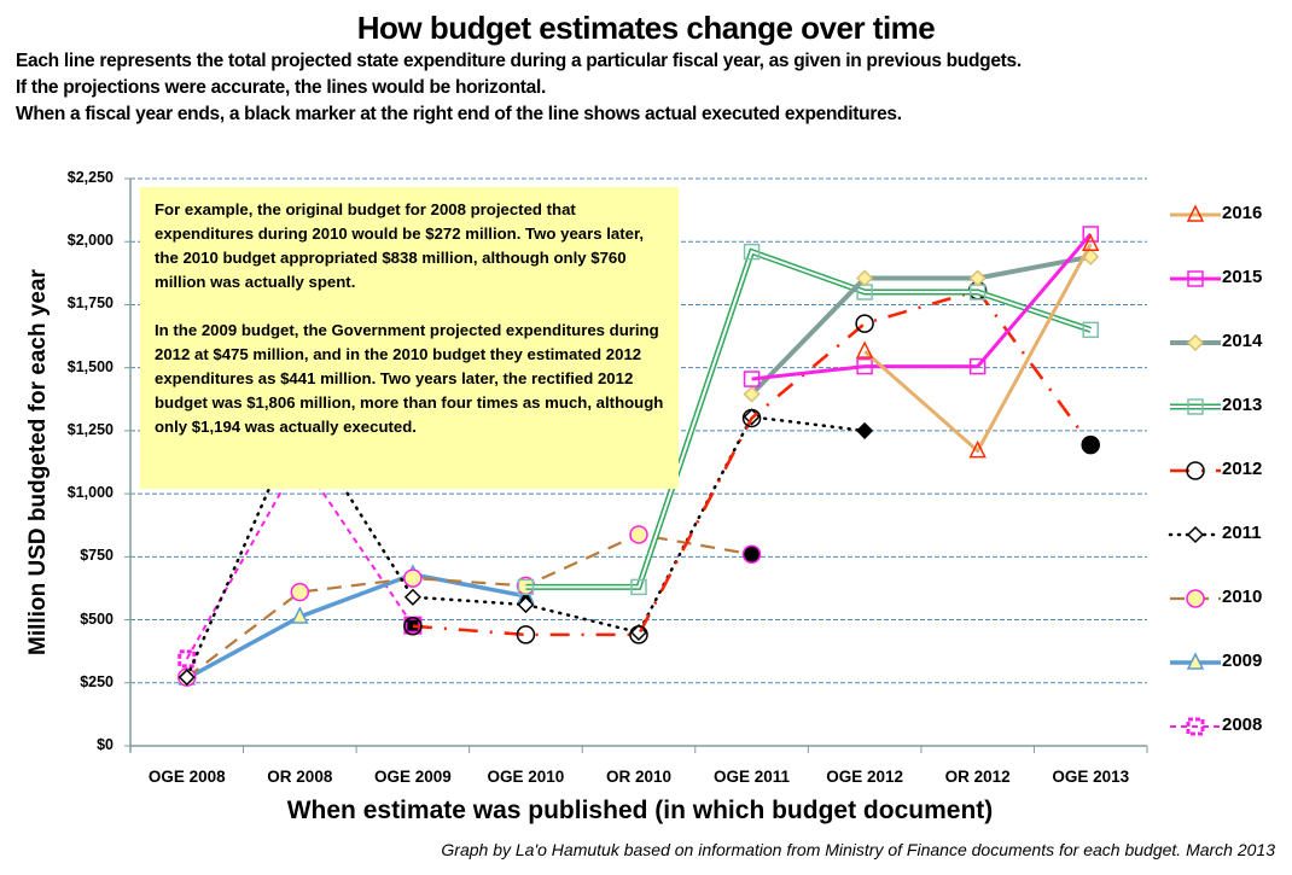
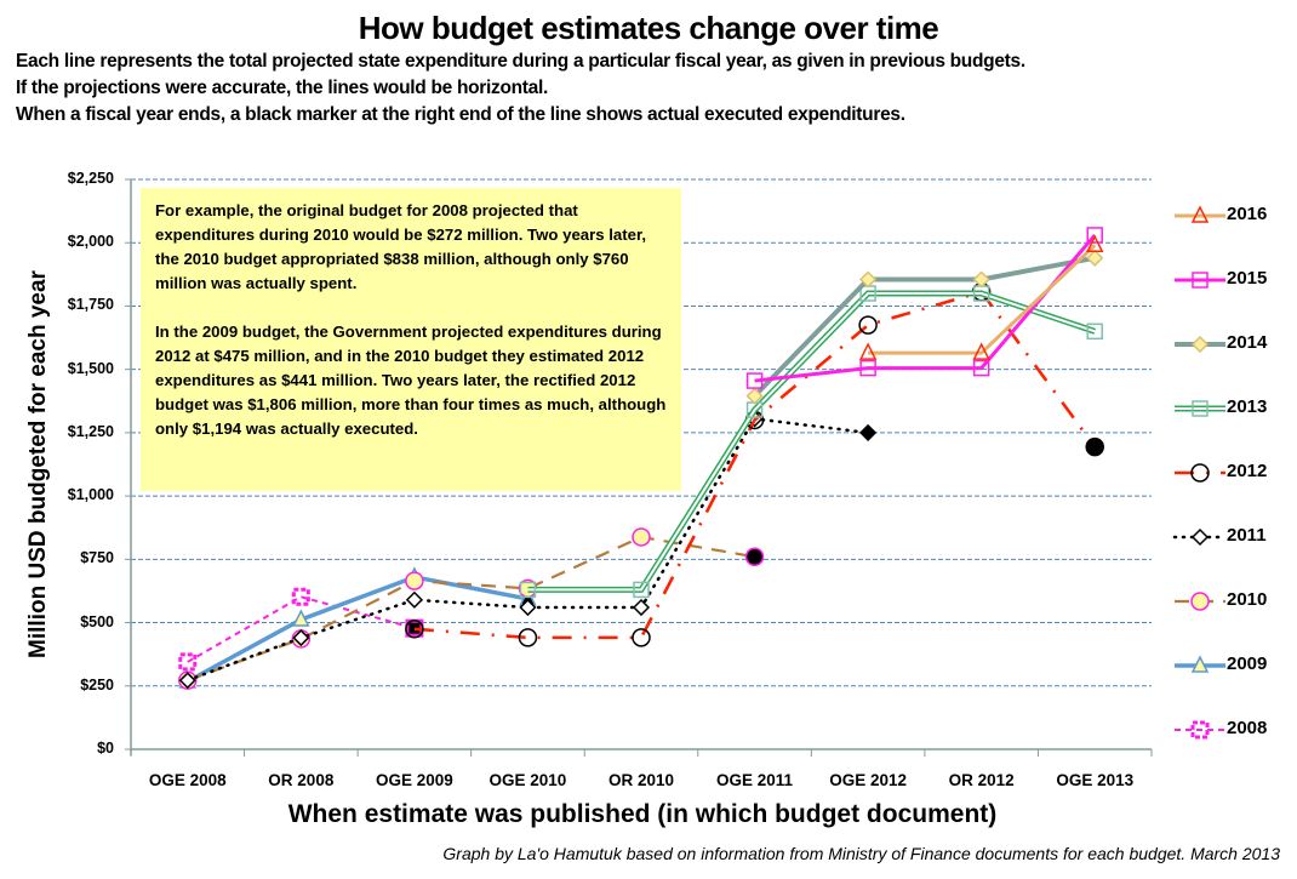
2011/OR 2008: $1300 -> $440
2010/OR 2008: $610 -> $440
2008/OR 2008: $1140 -> $600
2011/OR 2010: $450 -> $560
2013/OGE 2011: $1960 -> $1340
2016/OR 2012: $1170 -> $1560
